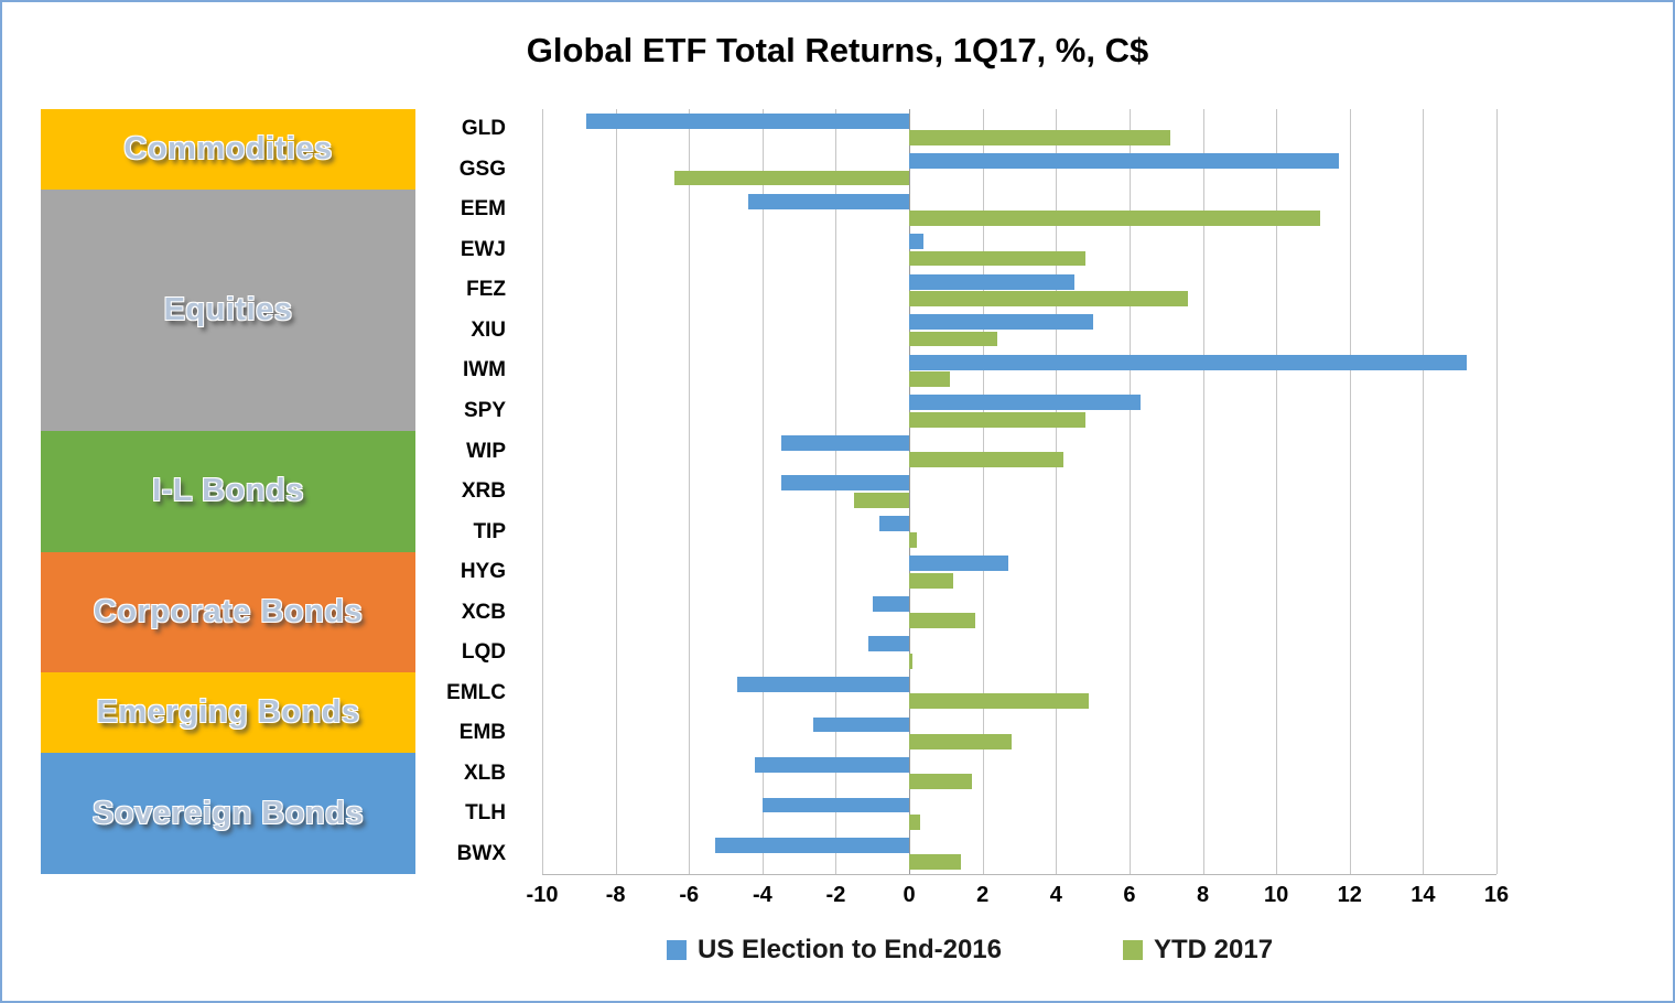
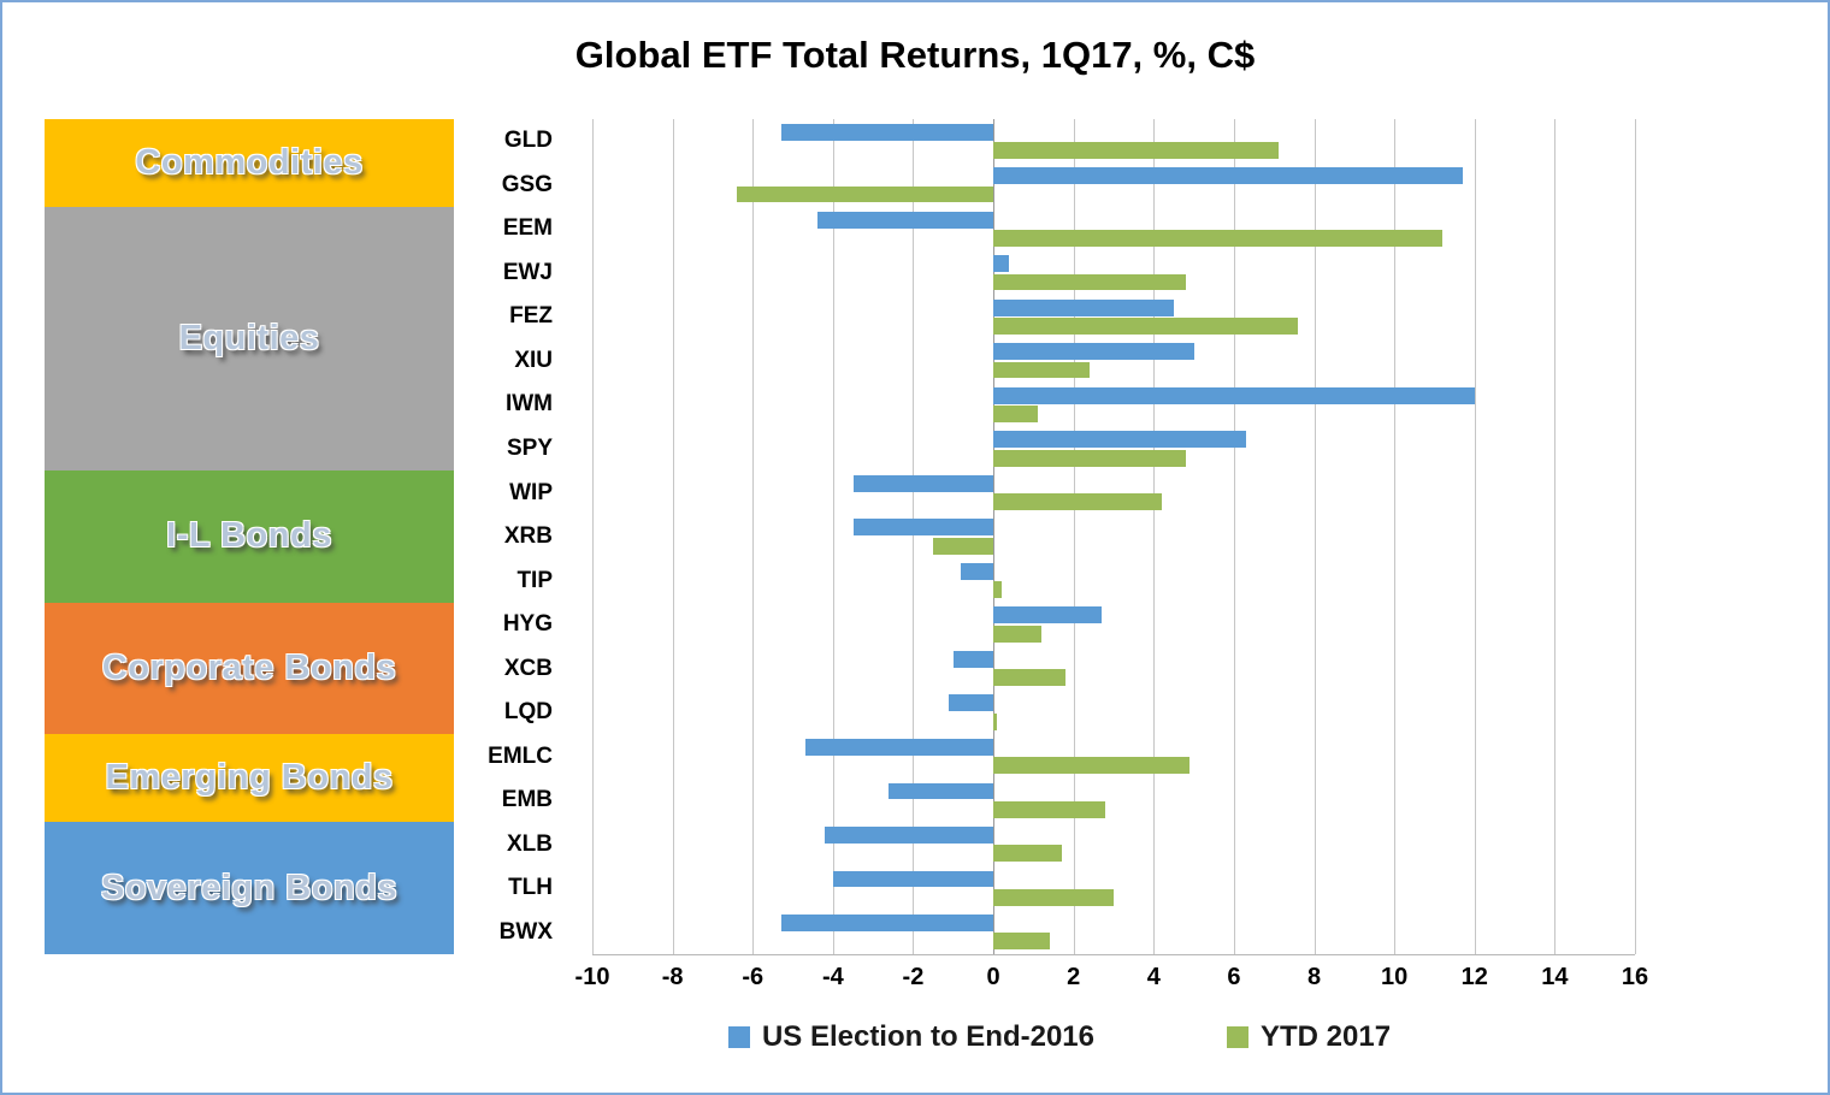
US Election to End-2016/GLD: -8.8 -> -5.3
US Election to End-2016/IWM: 15.2 -> 12.0
YTD 2017/TLH: 0.3 -> 3.0
